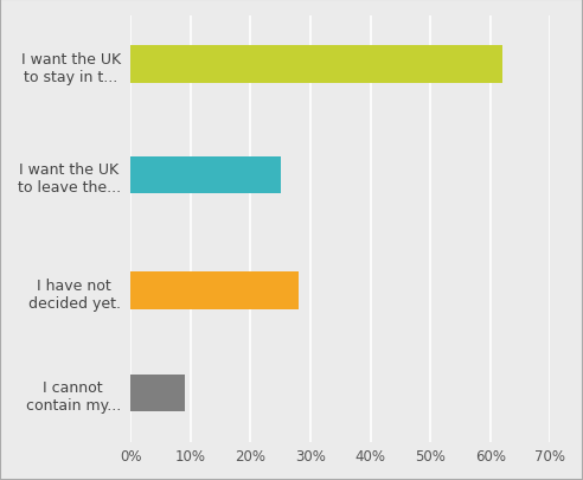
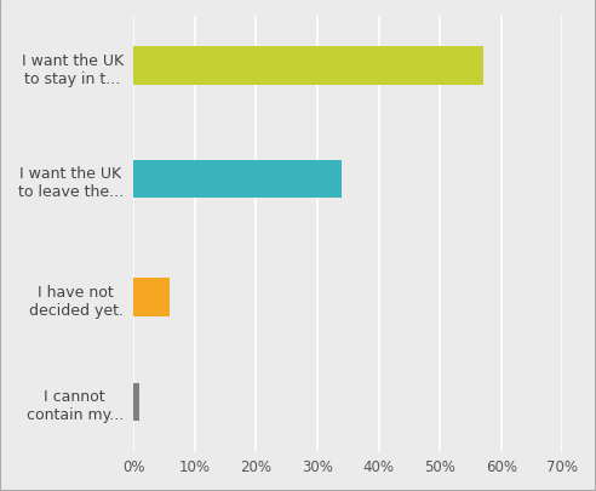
I want the UK to stay in t...: 62% -> 57%
I want the UK to leave the...: 25% -> 34%
I have not decided yet.: 28% -> 6%
I cannot contain my...: 9% -> 1%
